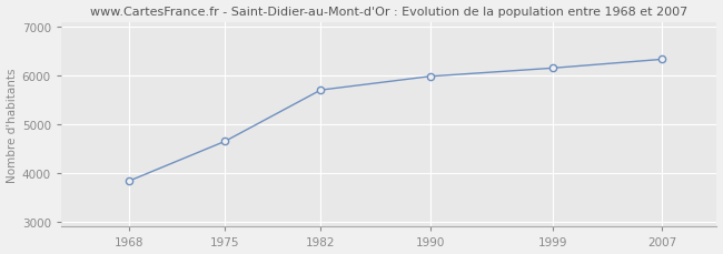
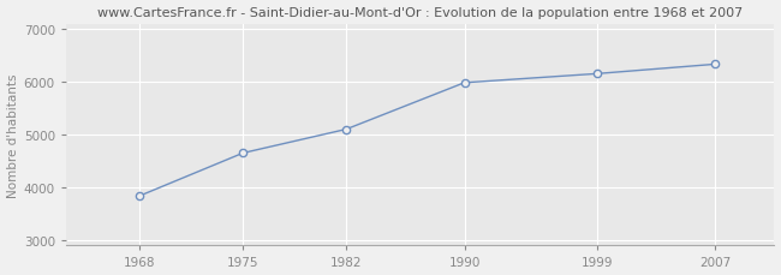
1982: 5700 -> 5100
